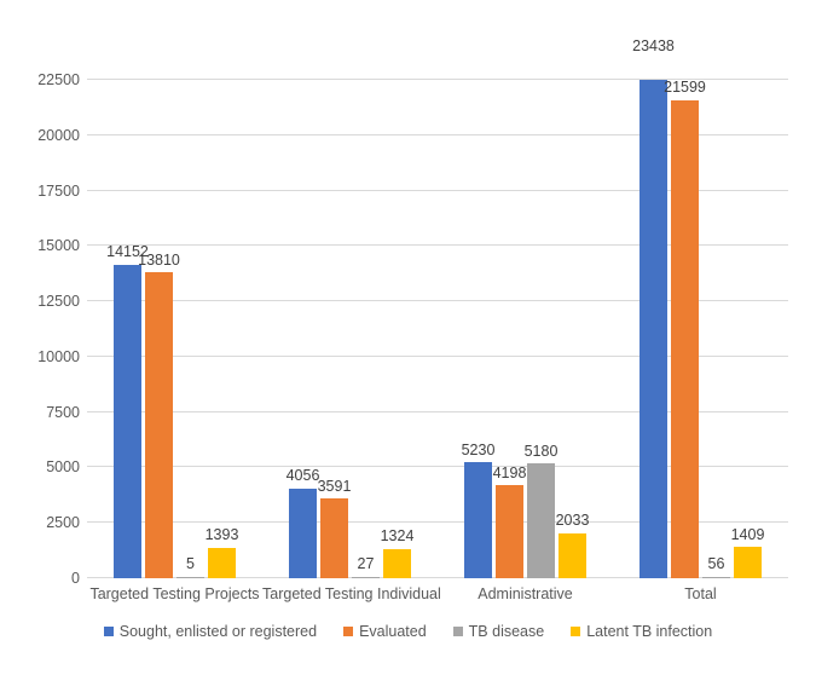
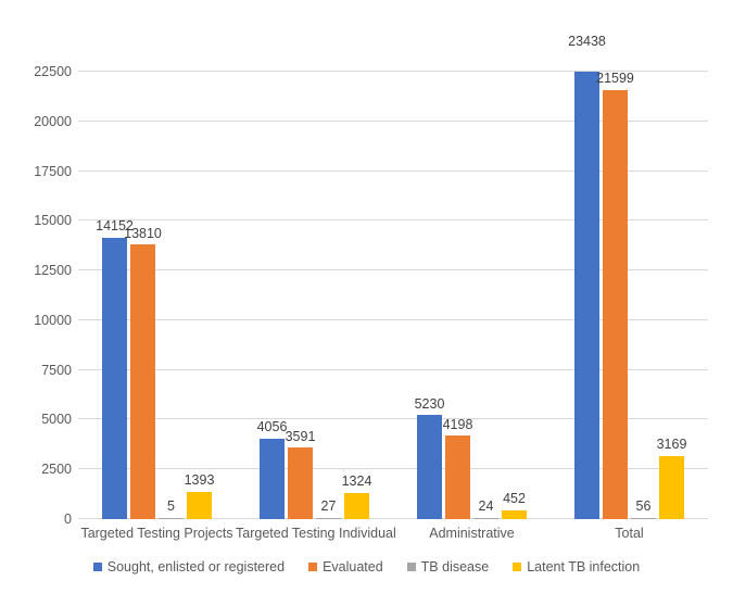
TB disease/Administrative: 5180 -> 24
Latent TB infection/Administrative: 2033 -> 452
Latent TB infection/Total: 1409 -> 3169
